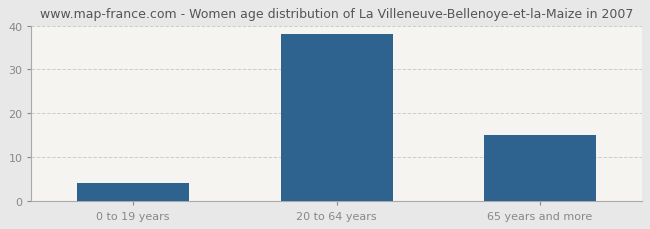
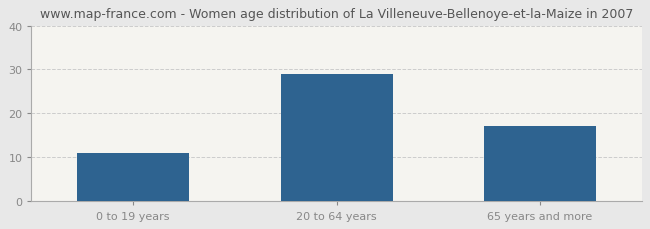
0 to 19 years: 4 -> 11
20 to 64 years: 38 -> 29
65 years and more: 15 -> 17
